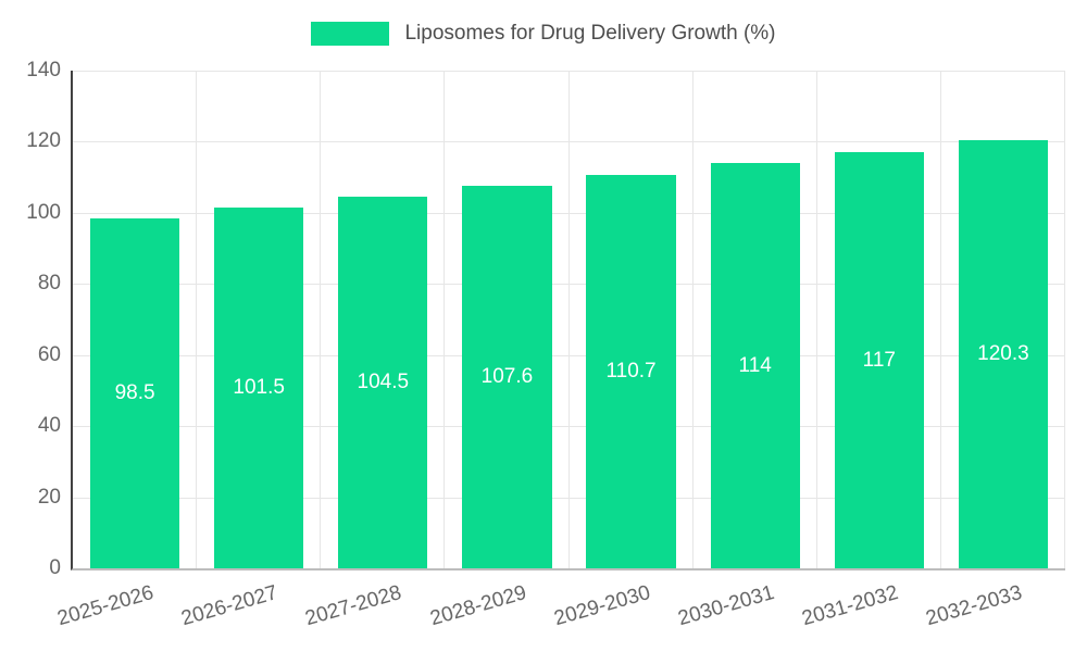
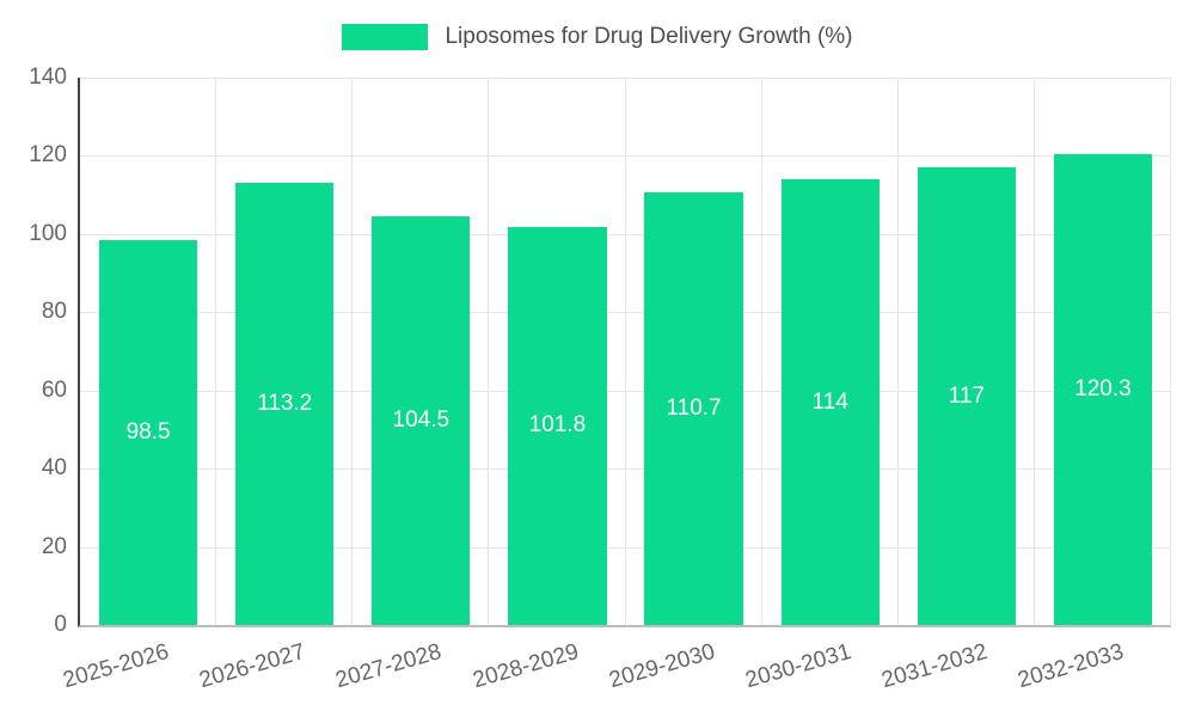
2026-2027: 101.5 -> 113.2
2028-2029: 107.6 -> 101.8
